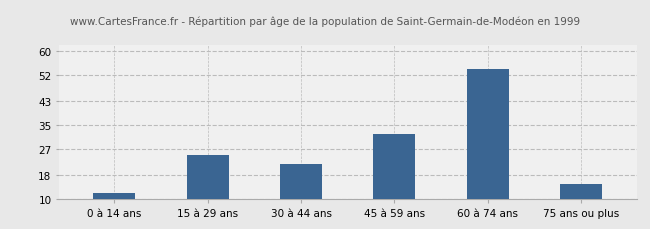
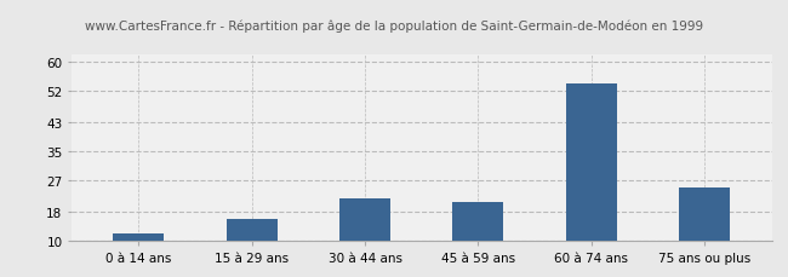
15 à 29 ans: 25 -> 16
45 à 59 ans: 32 -> 21
75 ans ou plus: 15 -> 25
